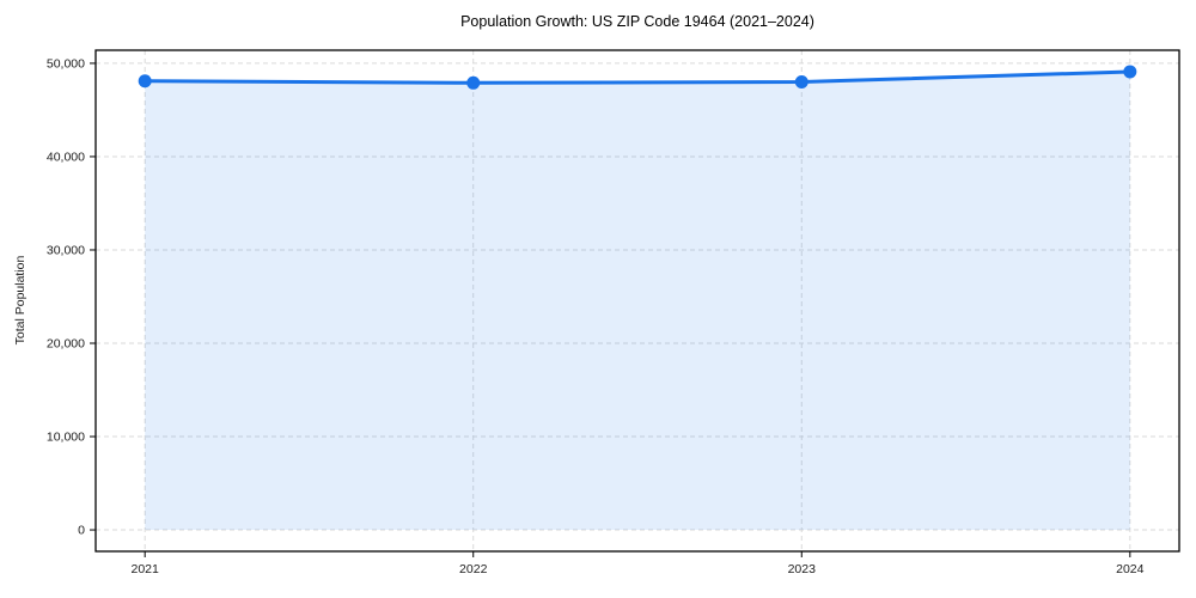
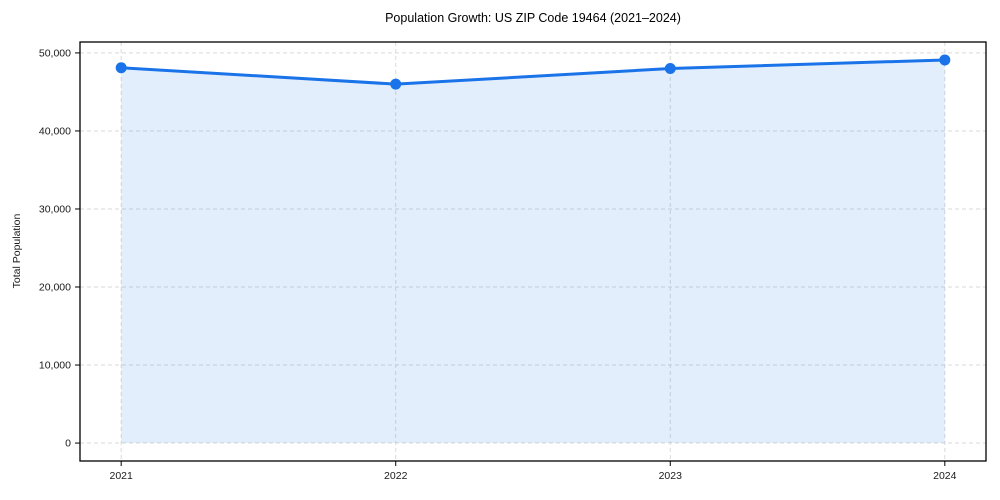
2022: 48000 -> 46000
